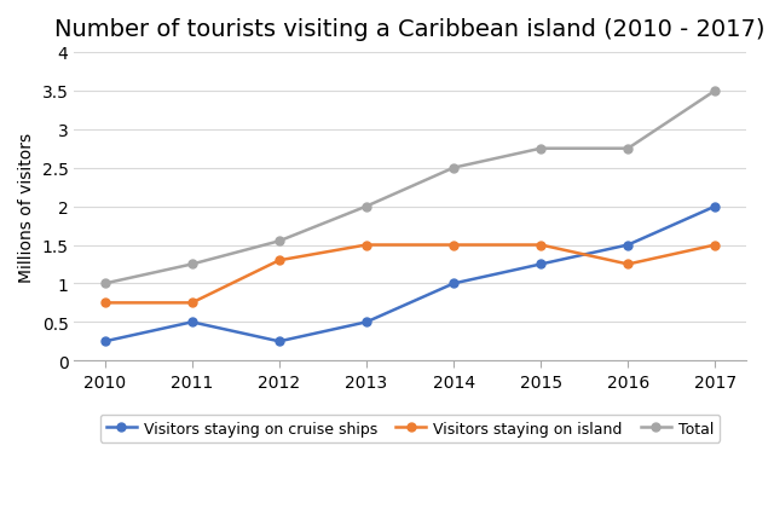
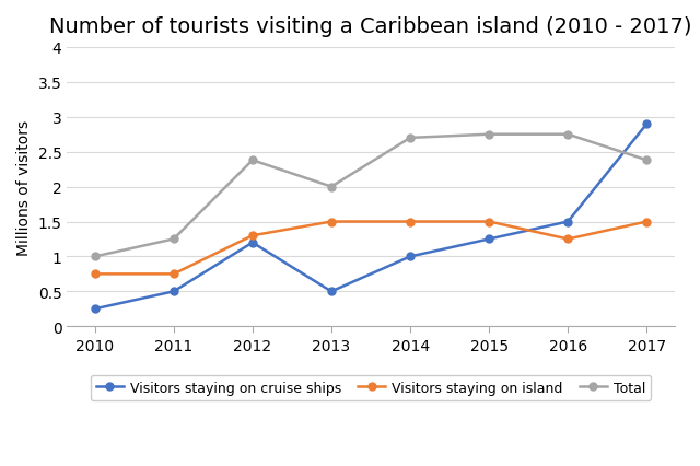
Visitors staying on cruise ships/2012: 0.25 -> 1.20
Total/2012: 1.55 -> 2.38
Total/2014: 2.50 -> 2.70
Visitors staying on cruise ships/2017: 2.00 -> 2.90
Total/2017: 3.50 -> 2.38
